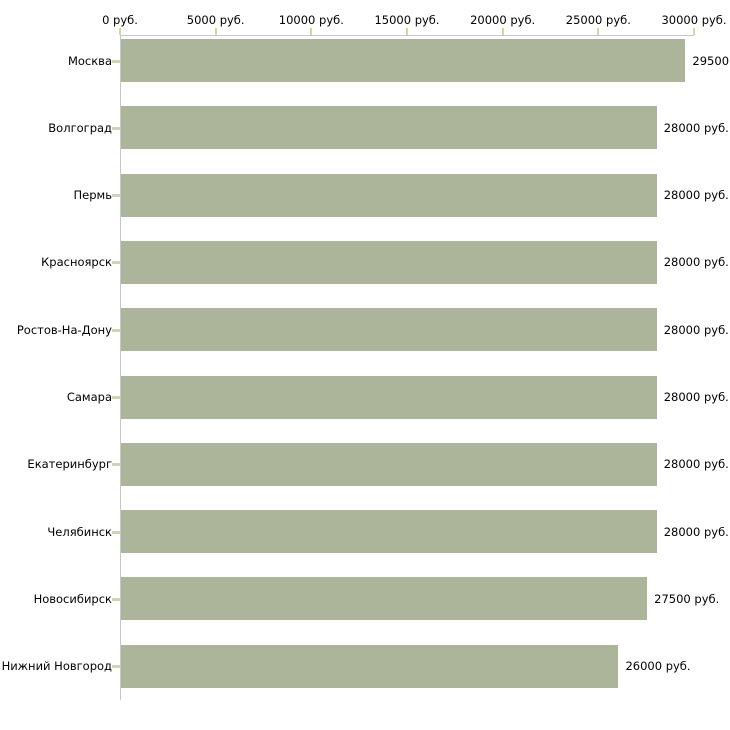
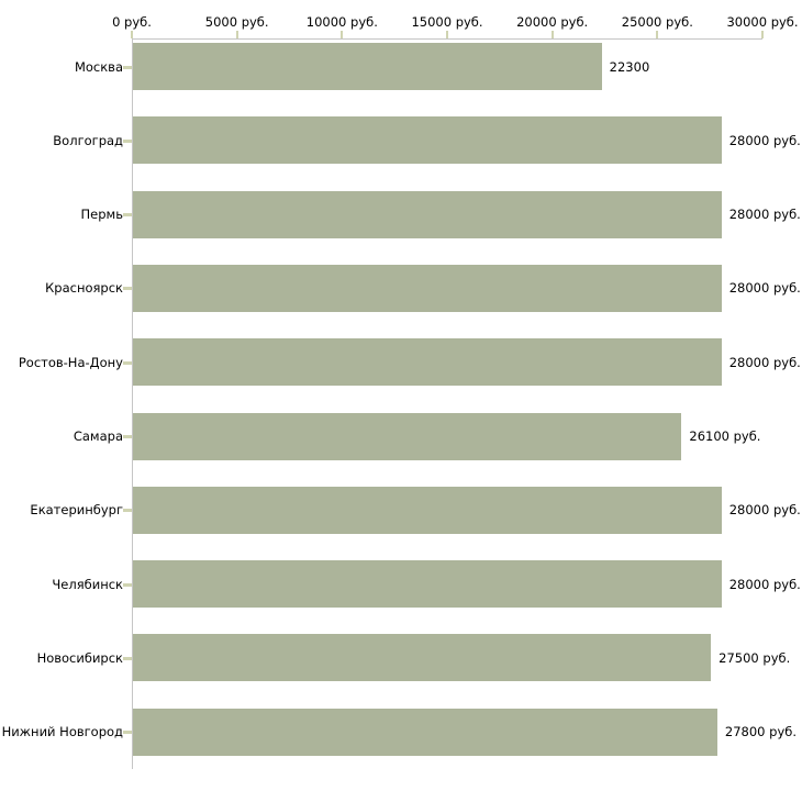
Москва: 29500 -> 22300
Самара: 28000 -> 26100
Нижний Новгород: 26000 -> 27800
